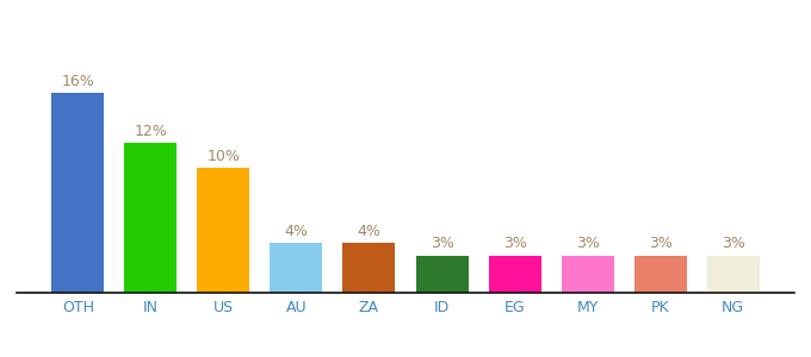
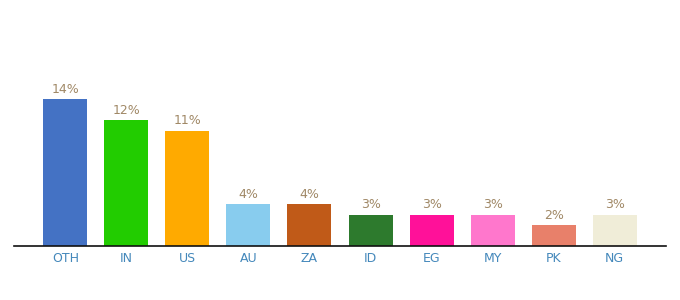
OTH: 16% -> 14%
US: 10% -> 11%
PK: 3% -> 2%
